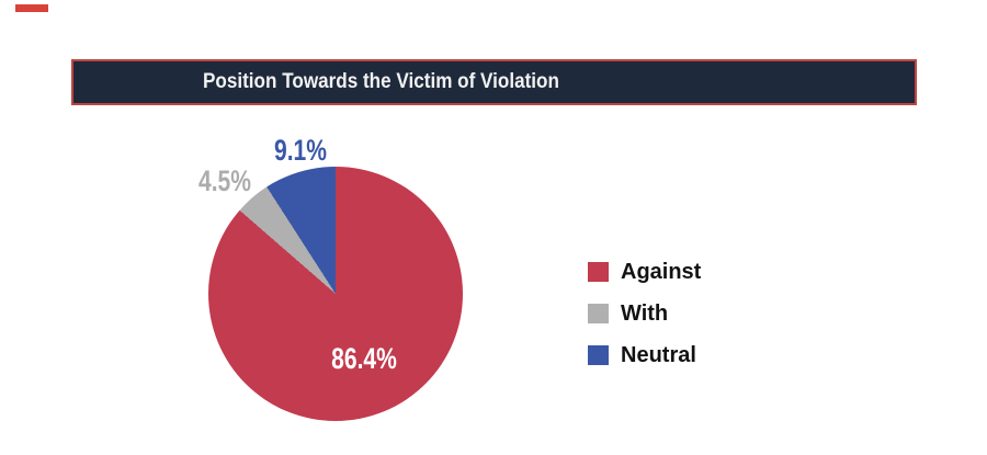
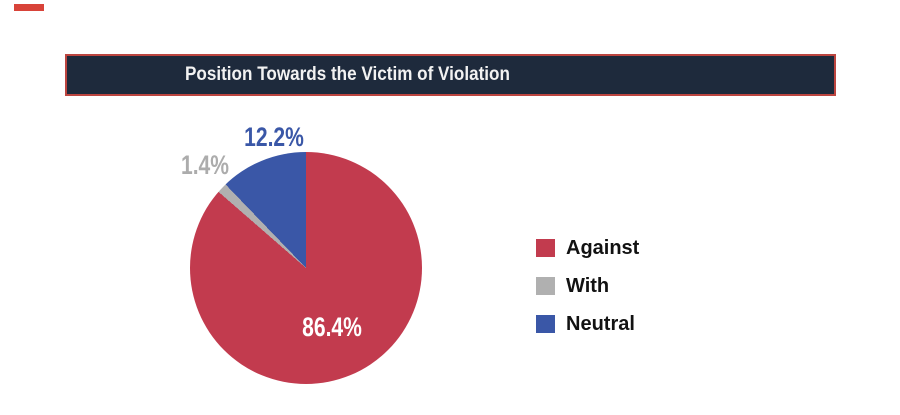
With: 4.5% -> 1.4%
Neutral: 9.1% -> 12.2%
